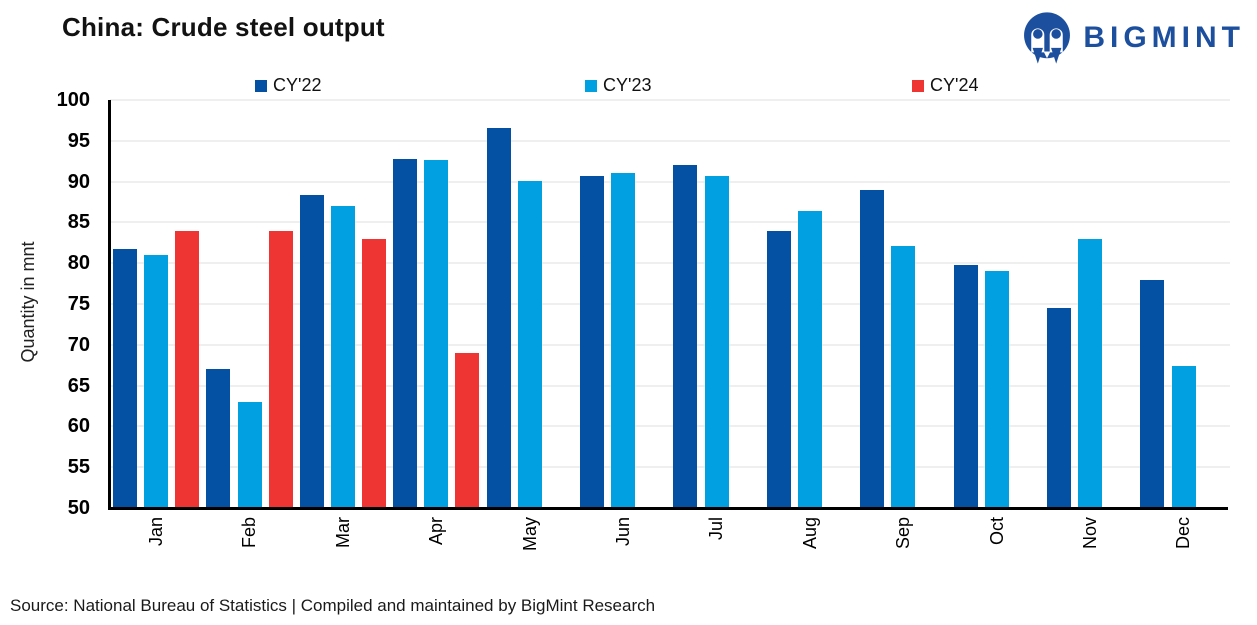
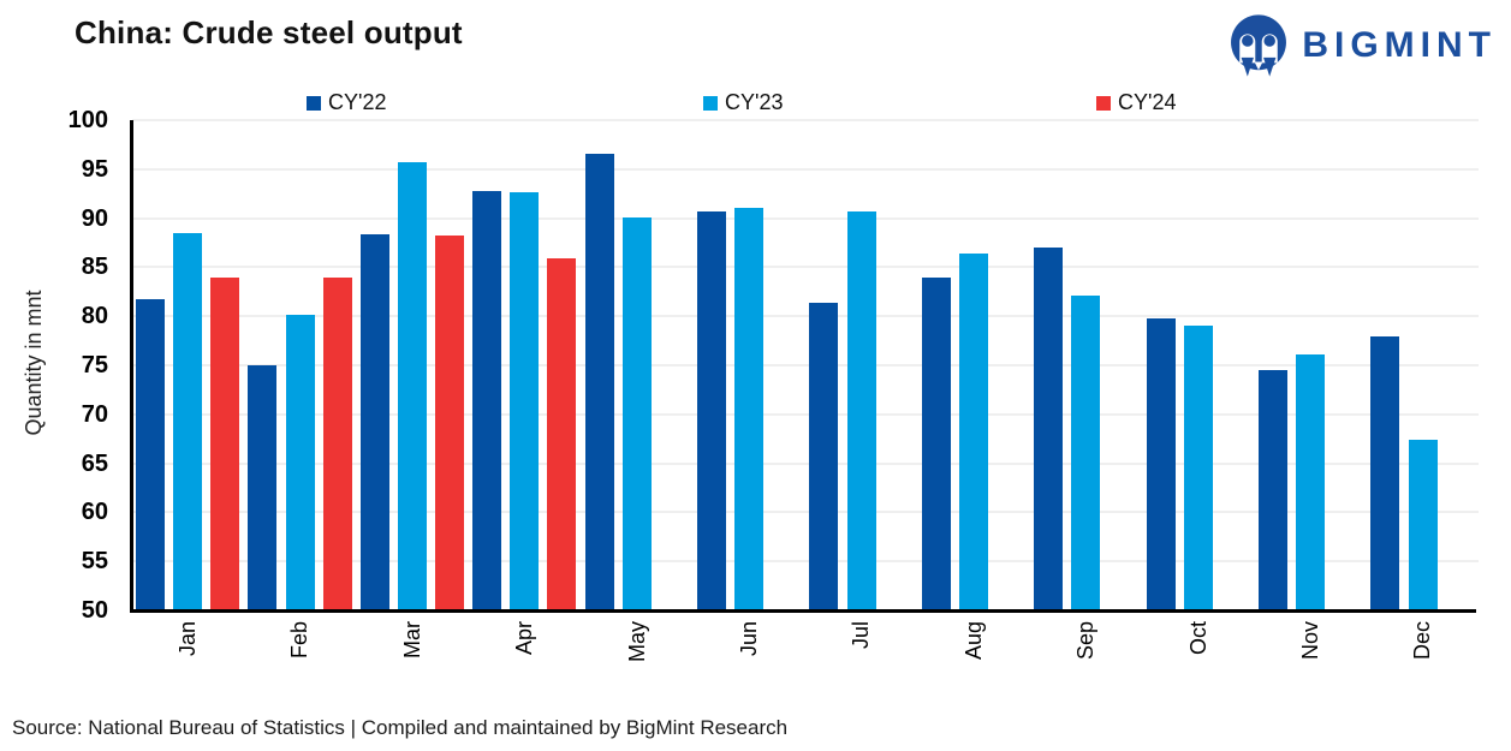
CY'23/Jan: 81 -> 88
CY'22/Feb: 67 -> 75
CY'23/Feb: 63 -> 80
CY'23/Mar: 87 -> 96
CY'24/Mar: 83 -> 88
CY'24/Apr: 69 -> 86
CY'22/Jul: 92 -> 81
CY'22/Sep: 89 -> 87
CY'23/Nov: 83 -> 76
